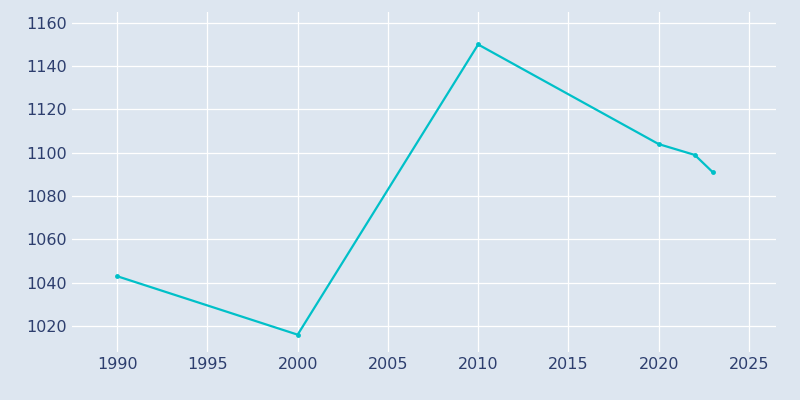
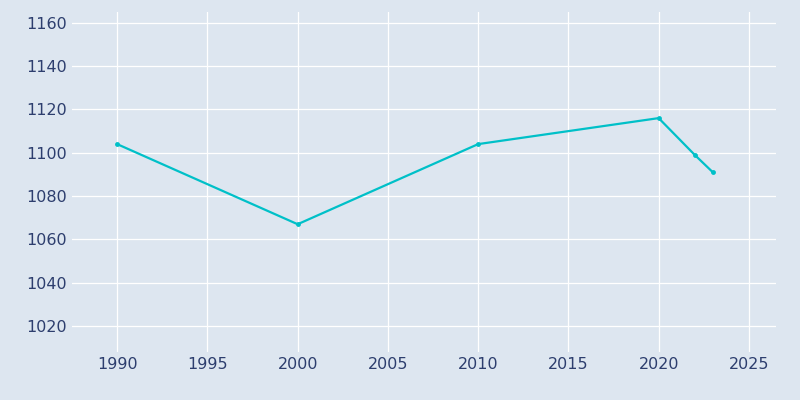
1990: 1043 -> 1104
2000: 1016 -> 1067
2010: 1150 -> 1104
2020: 1104 -> 1116
